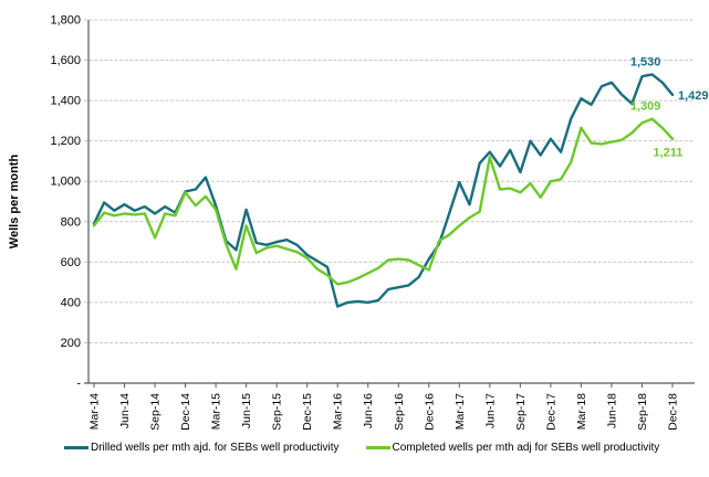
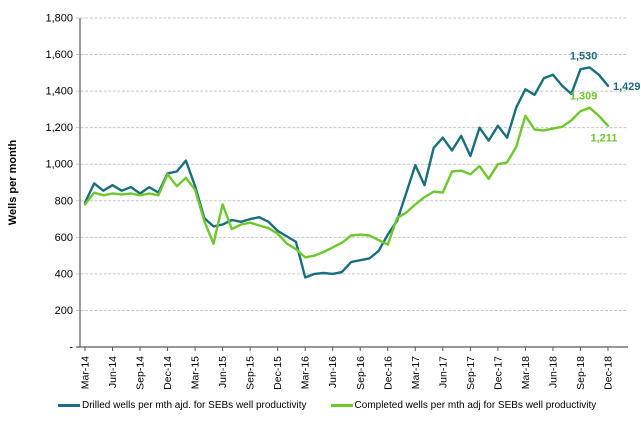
Completed wells per mth adj for SEBs well productivity/Sep-14: 720 -> 830
Drilled wells per mth ajd. for SEBs well productivity/Jun-15: 860 -> 670
Completed wells per mth adj for SEBs well productivity/Jun-17: 1120 -> 840
